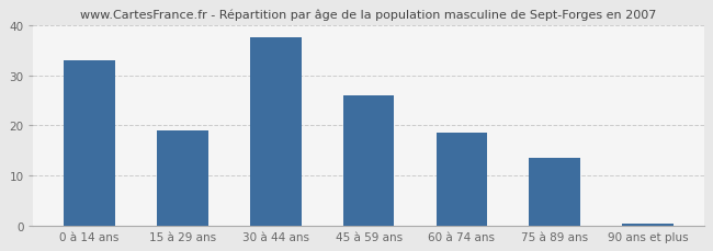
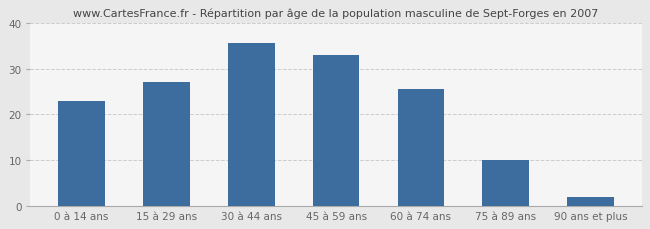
0 à 14 ans: 33.0 -> 23.0
15 à 29 ans: 19.0 -> 27.0
30 à 44 ans: 37.5 -> 35.5
45 à 59 ans: 26.0 -> 33.0
60 à 74 ans: 18.5 -> 25.5
75 à 89 ans: 13.5 -> 10.0
90 ans et plus: 0.5 -> 2.0
